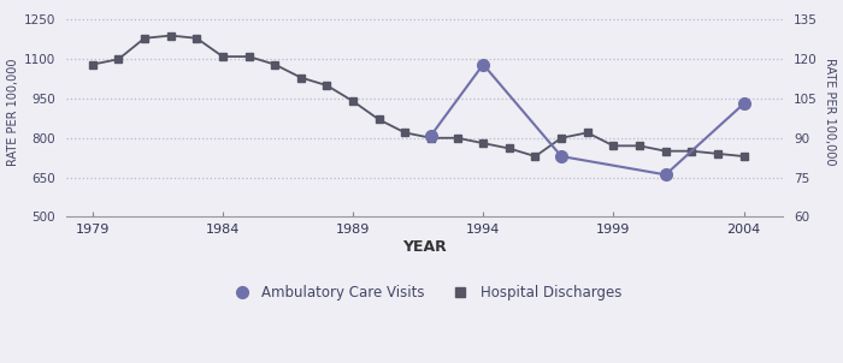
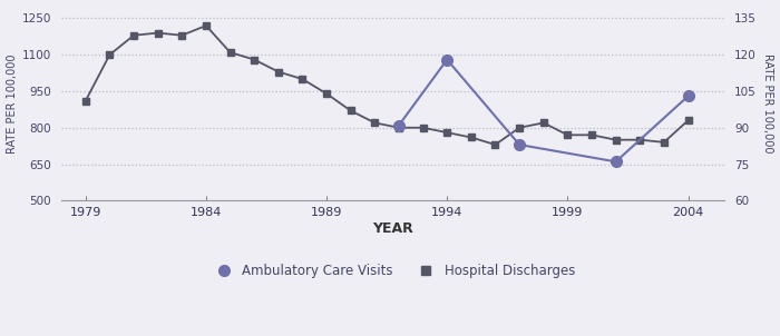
Hospital Discharges/1979: 118 -> 101
Hospital Discharges/1984: 121 -> 132
Hospital Discharges/2004: 83 -> 93
